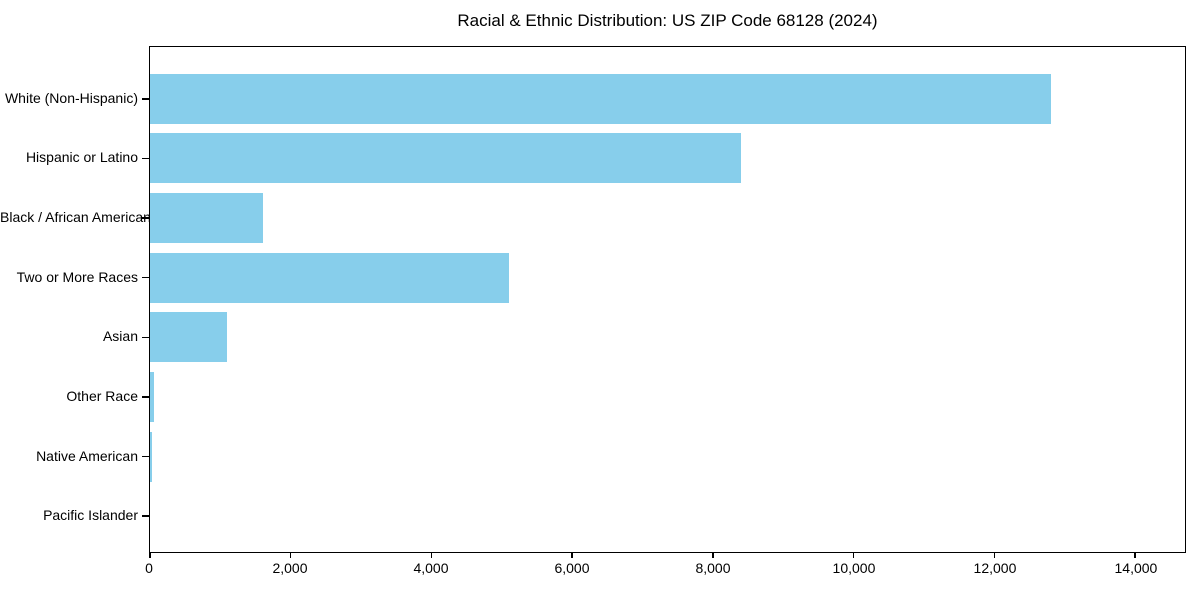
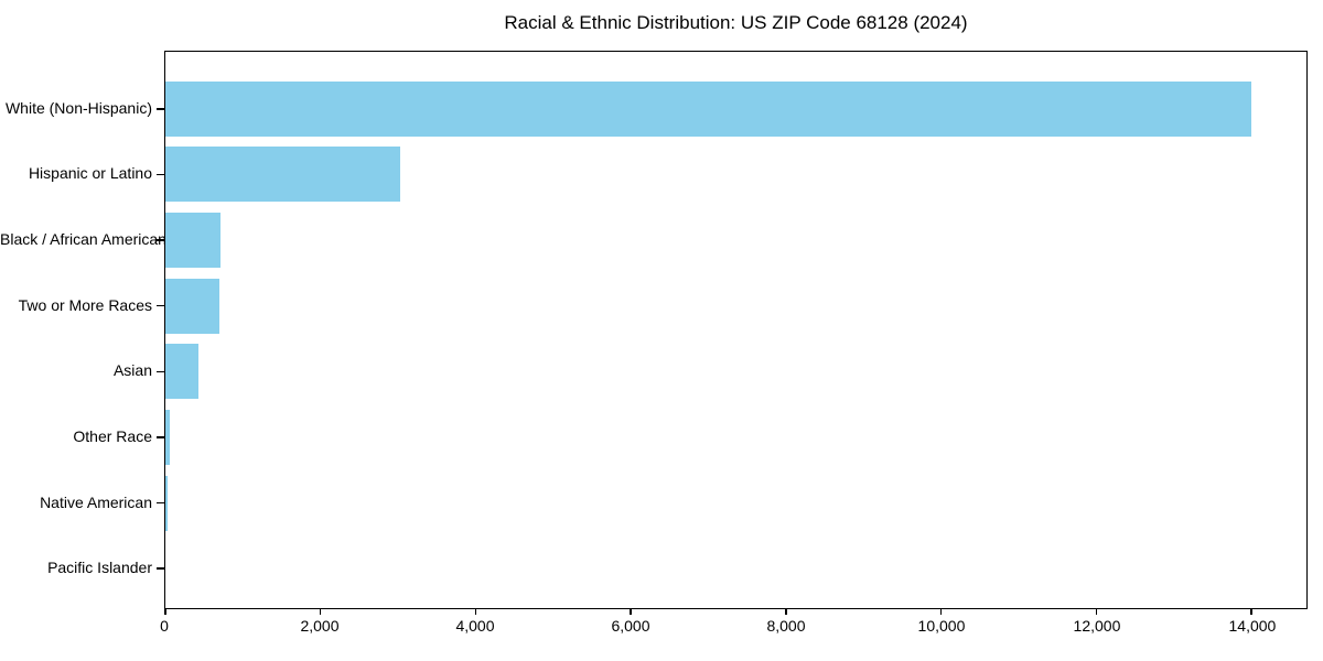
White (Non-Hispanic): 12800 -> 14000
Hispanic or Latino: 8400 -> 3000
Black / African American: 1600 -> 700
Two or More Races: 5100 -> 700
Asian: 1100 -> 400
